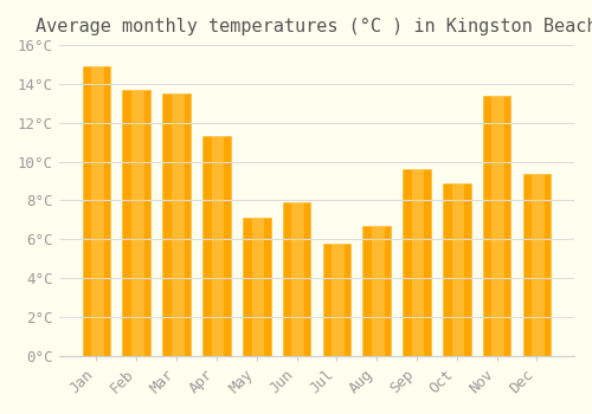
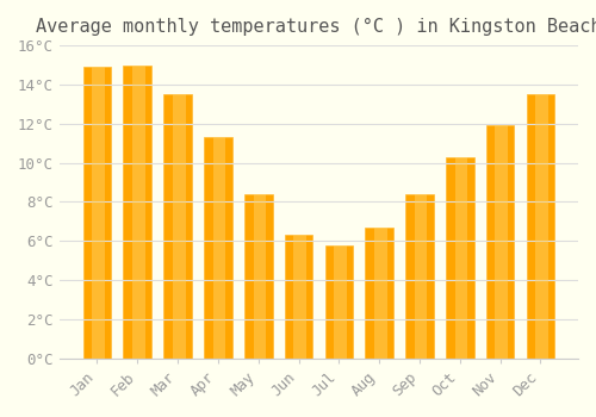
Feb: 13.7°C -> 15.0°C
May: 7.1°C -> 8.4°C
Jun: 7.9°C -> 6.3°C
Sep: 9.6°C -> 8.4°C
Oct: 8.9°C -> 10.3°C
Nov: 13.4°C -> 11.9°C
Dec: 9.4°C -> 13.5°C
